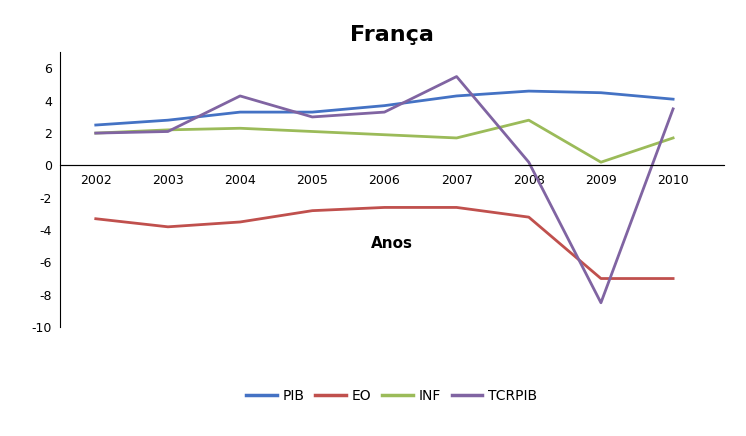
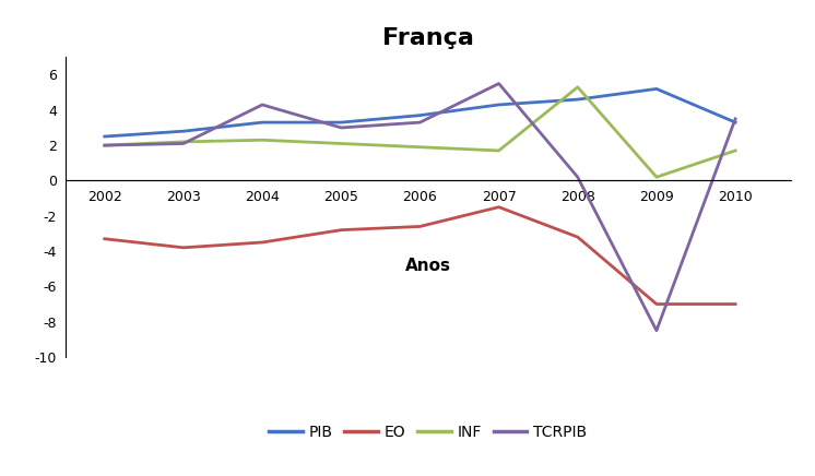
EO/2007: -2.6 -> -1.5
INF/2008: 2.8 -> 5.3
PIB/2009: 4.5 -> 5.2
PIB/2010: 4.1 -> 3.3
